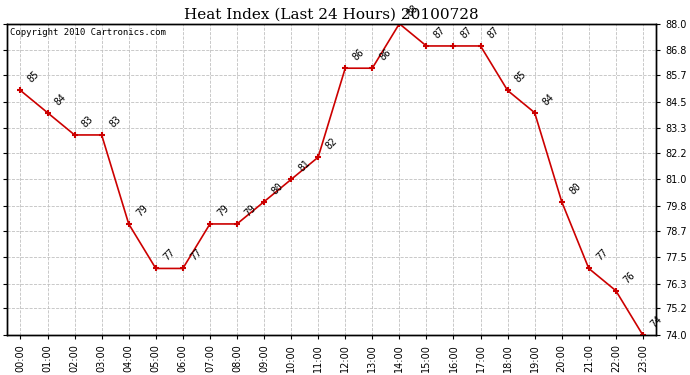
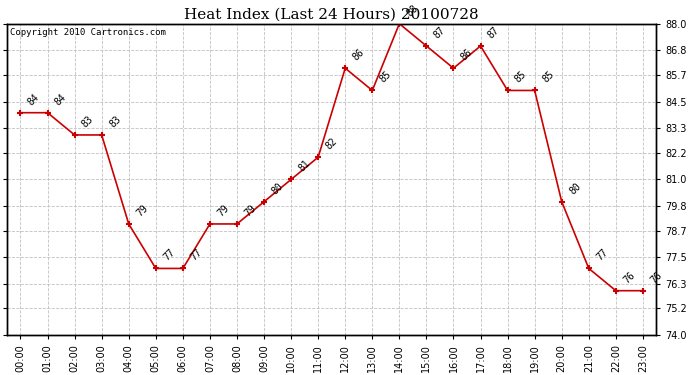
00:00: 85 -> 84
13:00: 86 -> 85
16:00: 87 -> 86
19:00: 84 -> 85
23:00: 74 -> 76
